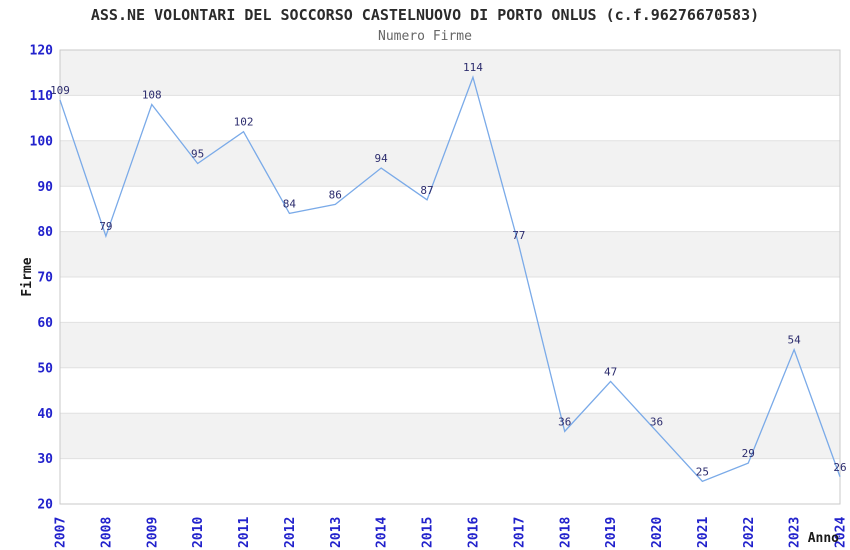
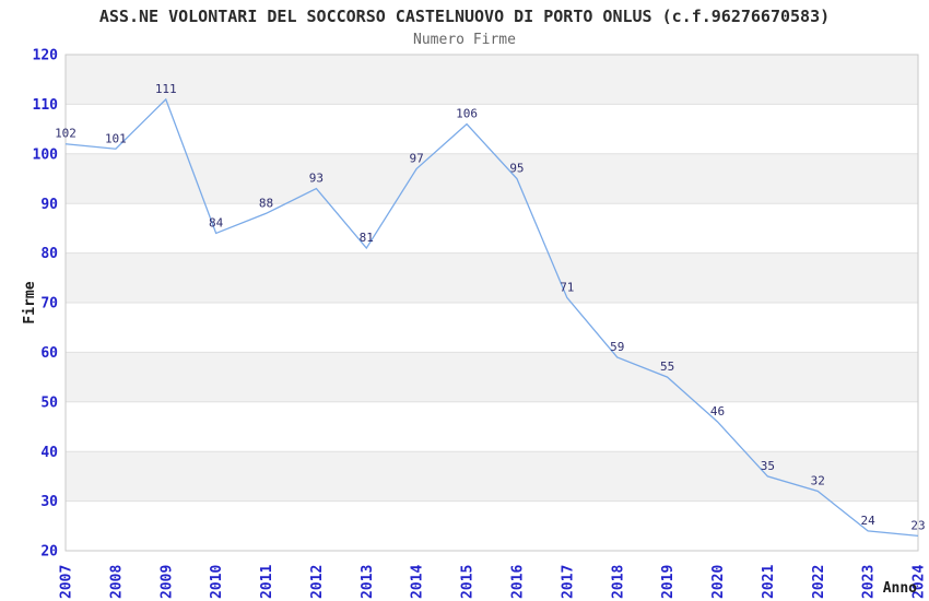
2007: 109 -> 102
2008: 79 -> 101
2009: 108 -> 111
2010: 95 -> 84
2011: 102 -> 88
2012: 84 -> 93
2013: 86 -> 81
2014: 94 -> 97
2015: 87 -> 106
2016: 114 -> 95
2017: 77 -> 71
2018: 36 -> 59
2019: 47 -> 55
2020: 36 -> 46
2021: 25 -> 35
2022: 29 -> 32
2023: 54 -> 24
2024: 26 -> 23
